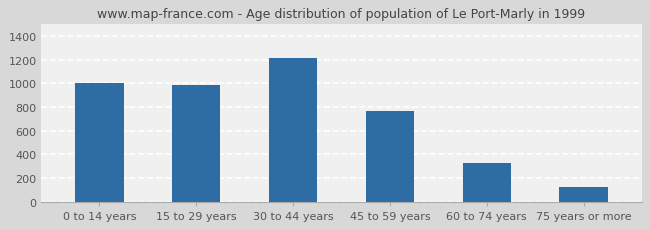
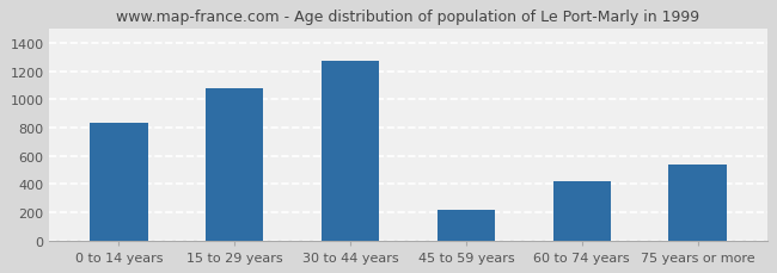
0 to 14 years: 1000 -> 830
15 to 29 years: 980 -> 1080
30 to 44 years: 1220 -> 1270
45 to 59 years: 770 -> 220
60 to 74 years: 330 -> 420
75 years or more: 120 -> 540
